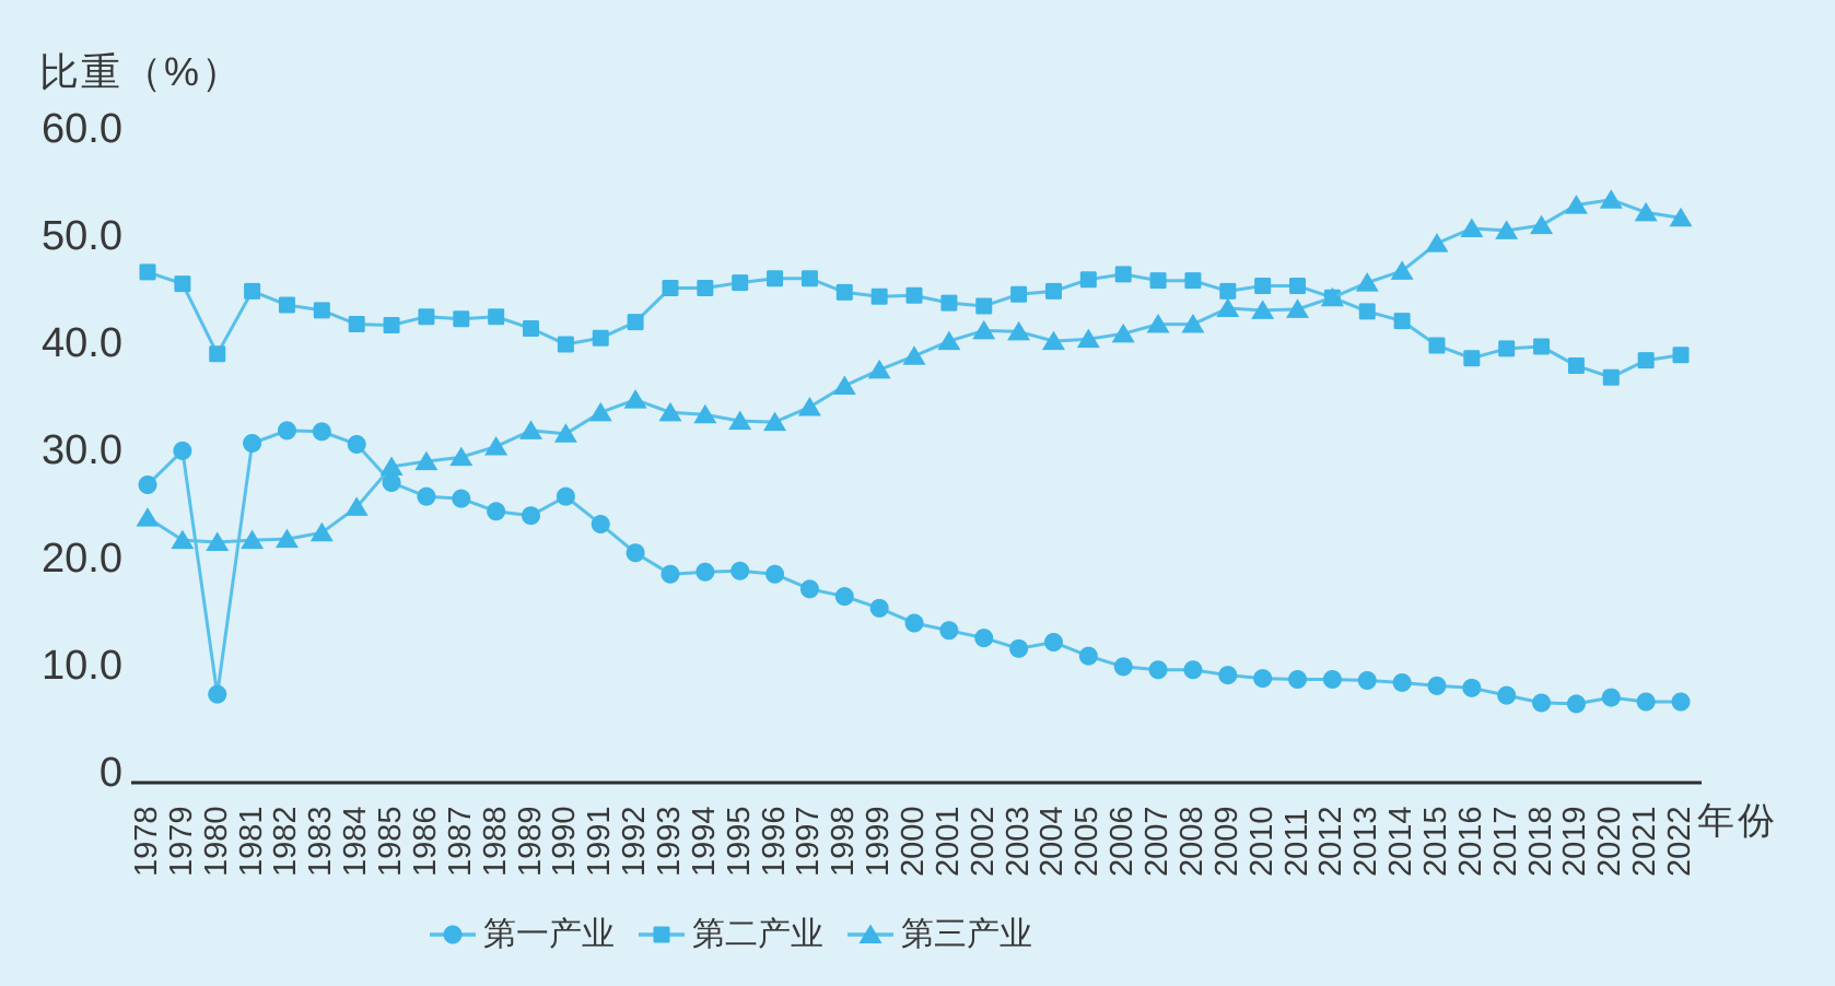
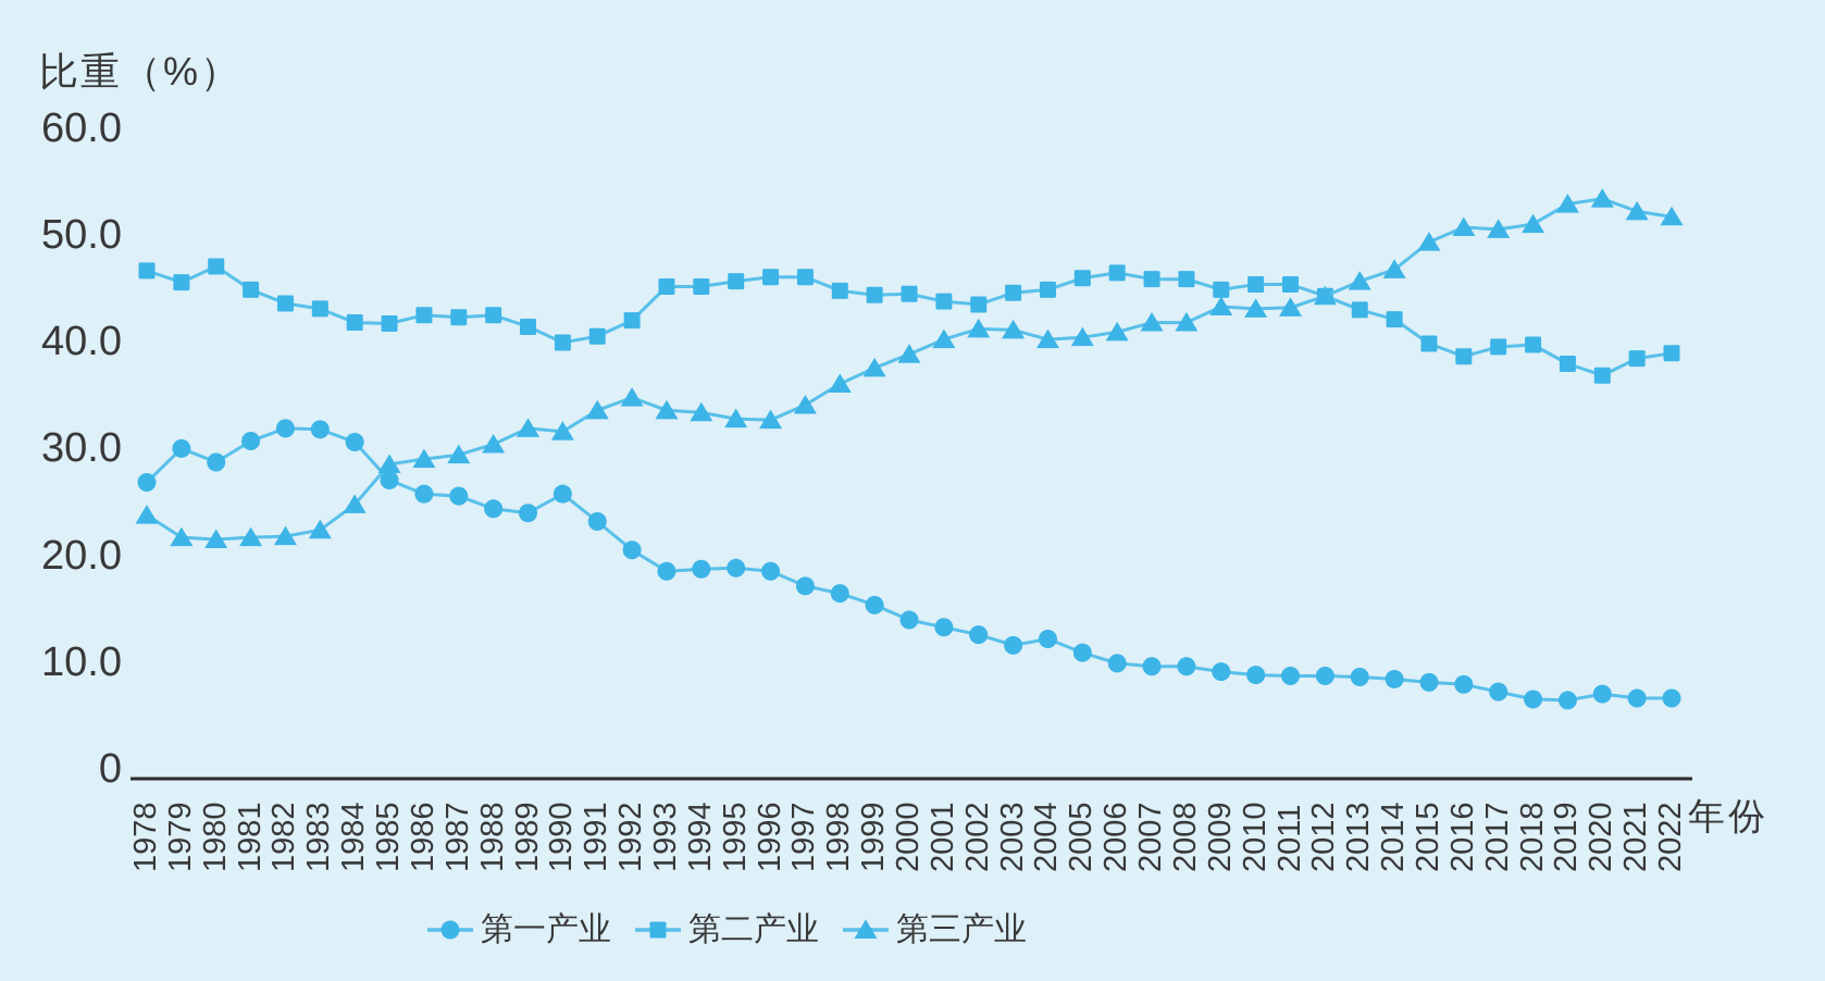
第一产业/1980: 8 -> 30
第二产业/1980: 40 -> 48
